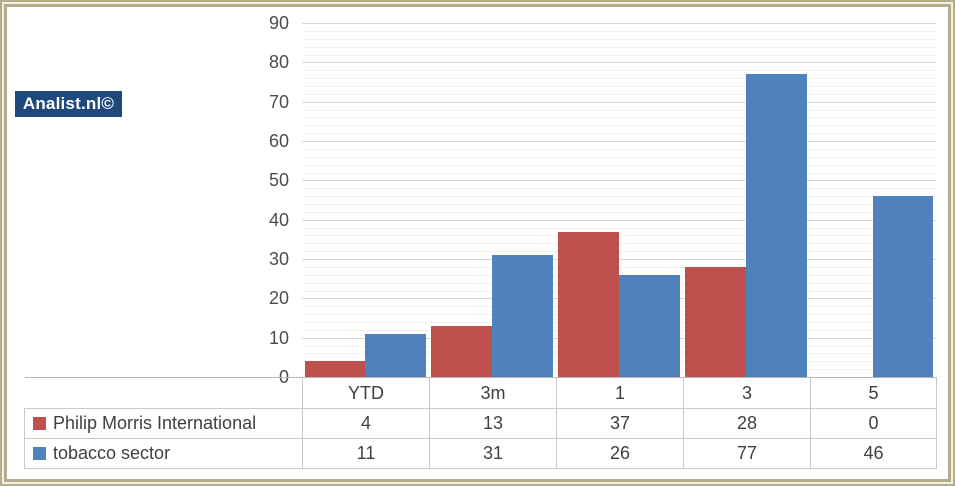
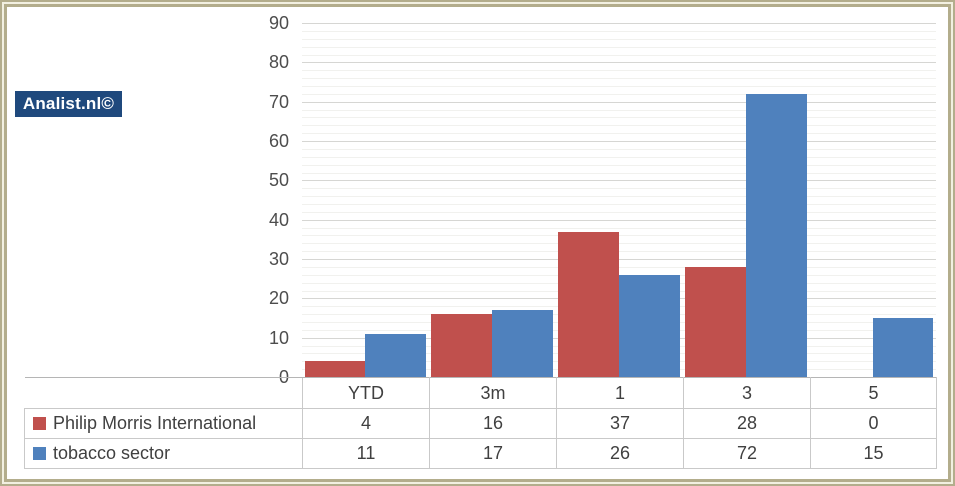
Philip Morris International/3m: 13 -> 16
tobacco sector/3m: 31 -> 17
tobacco sector/3: 77 -> 72
tobacco sector/5: 46 -> 15
